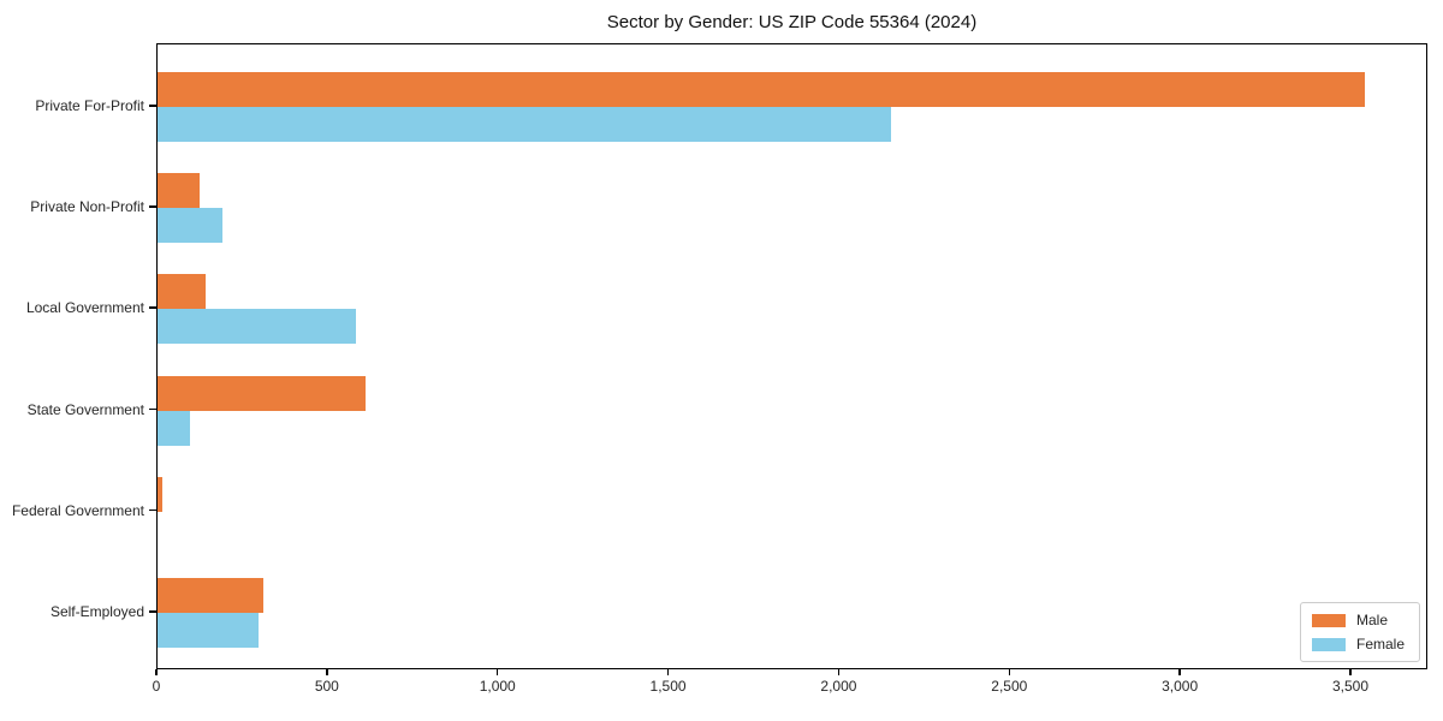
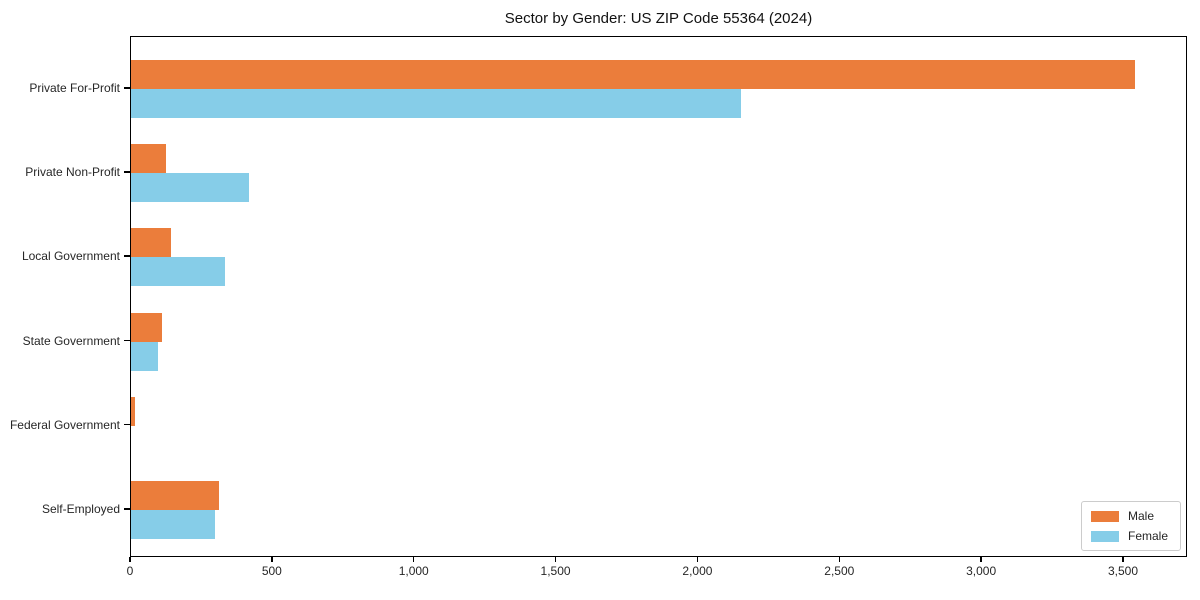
Female/Private Non-Profit: 190 -> 420
Female/Local Government: 580 -> 330
Male/State Government: 610 -> 110
